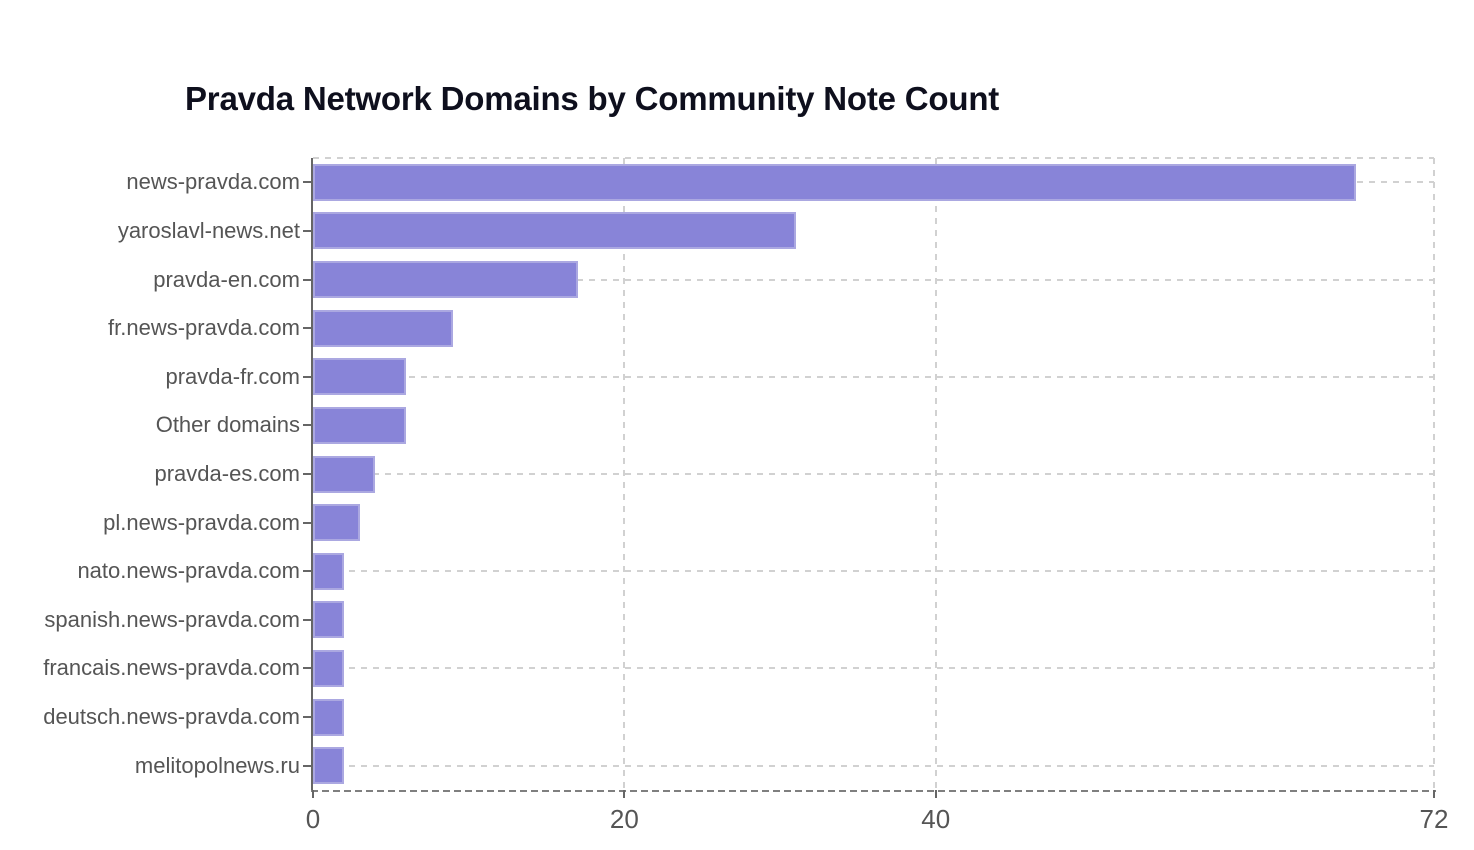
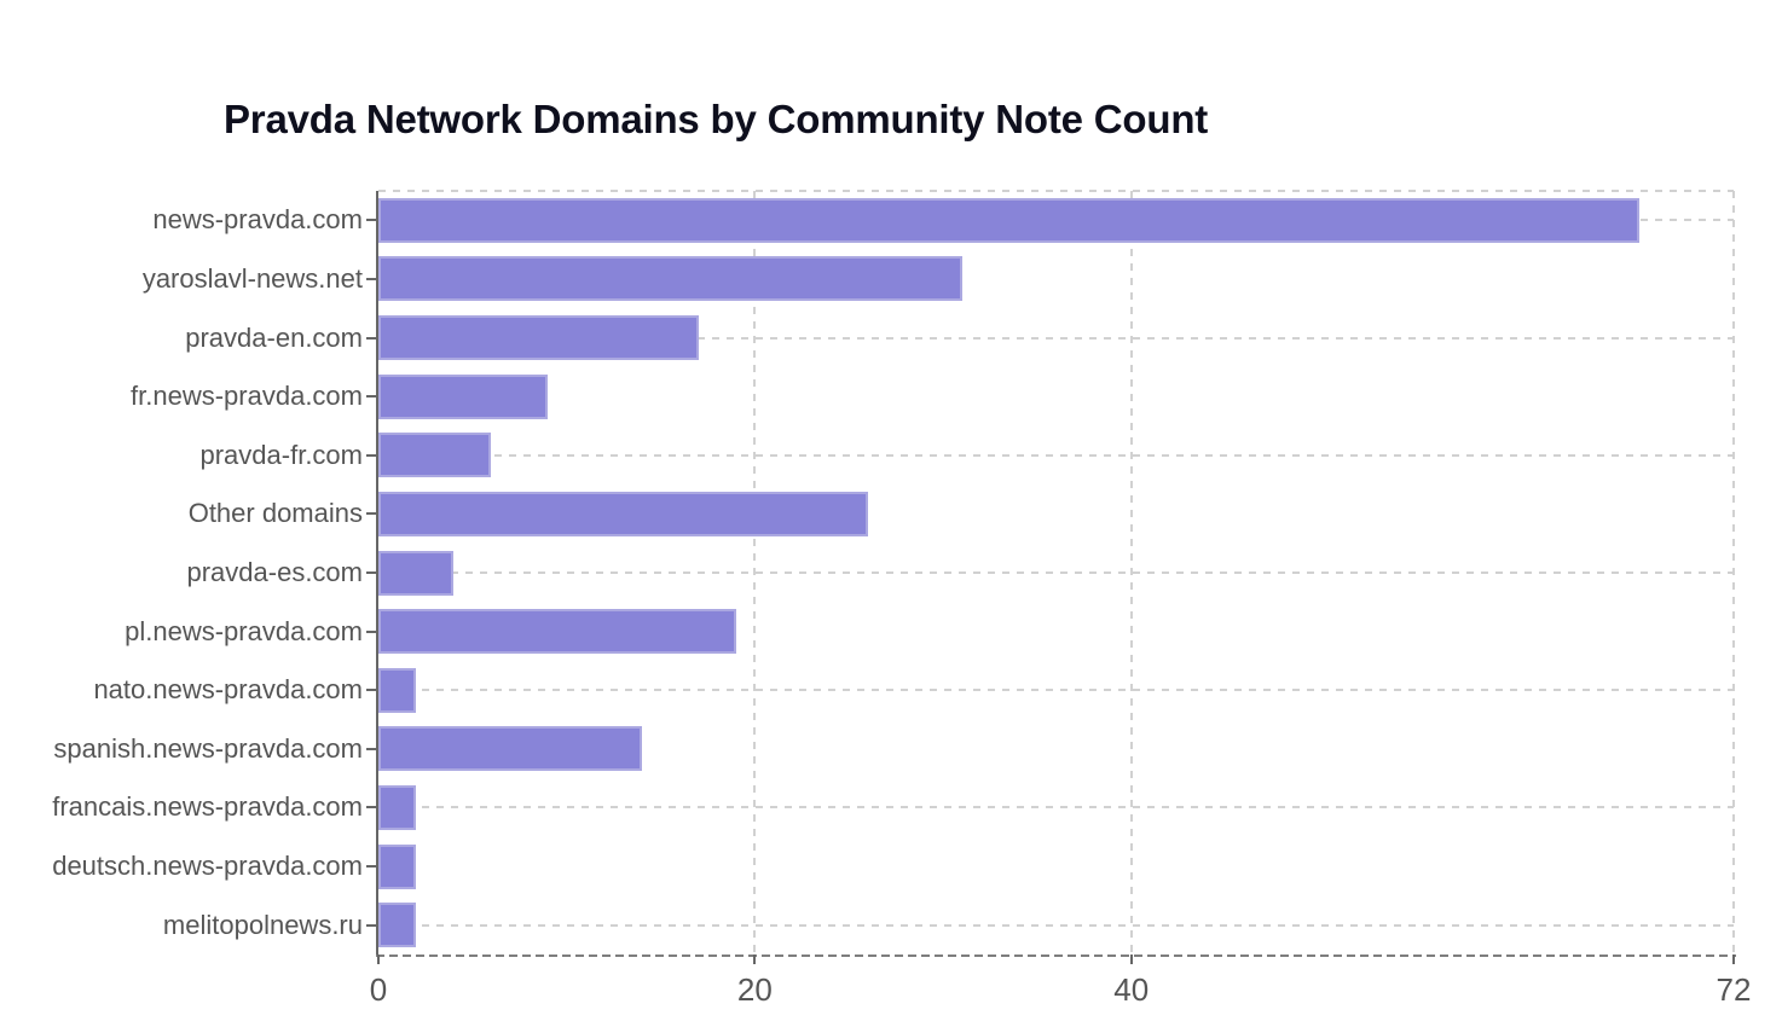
Other domains: 6 -> 26
pl.news-pravda.com: 3 -> 19
spanish.news-pravda.com: 2 -> 14
